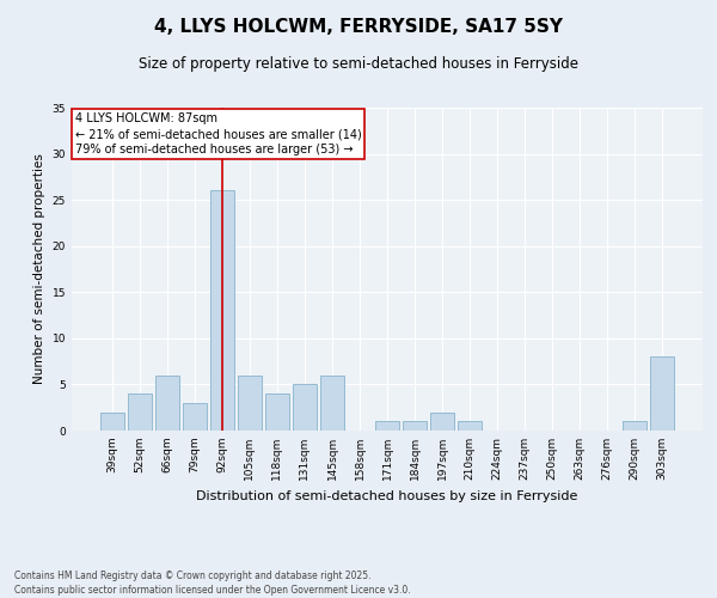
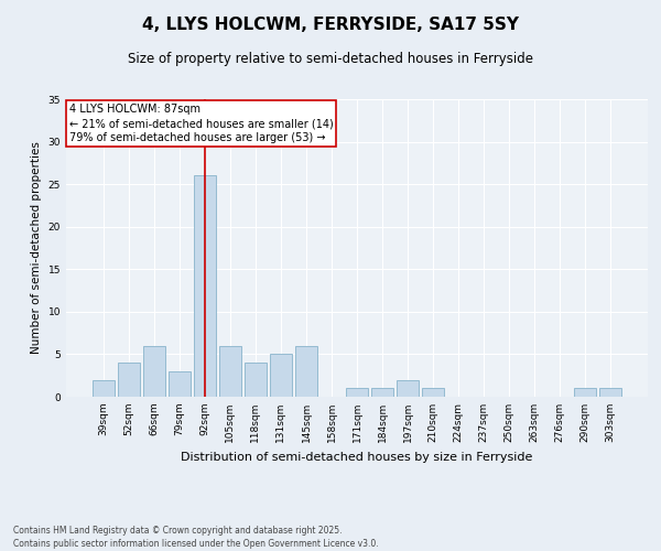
303sqm: 8 -> 1
